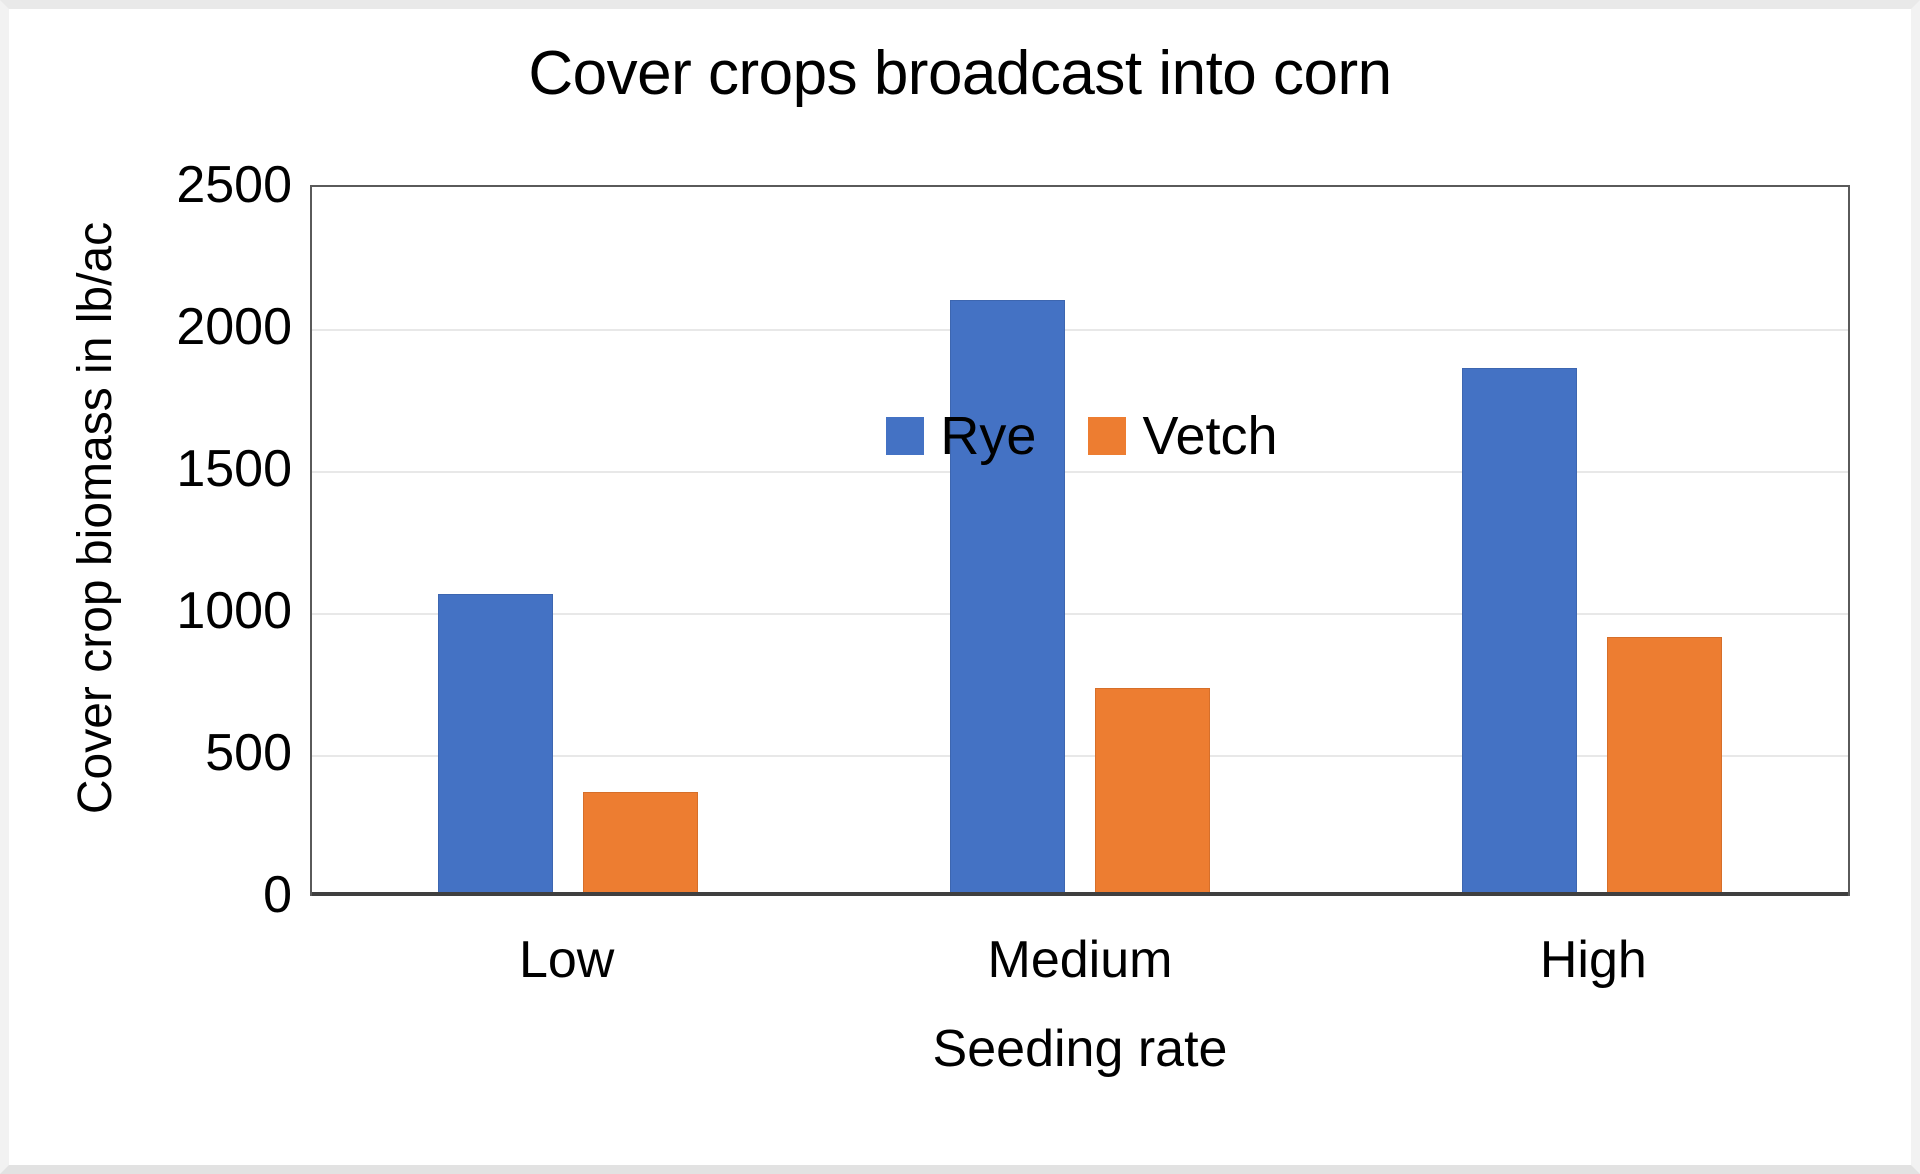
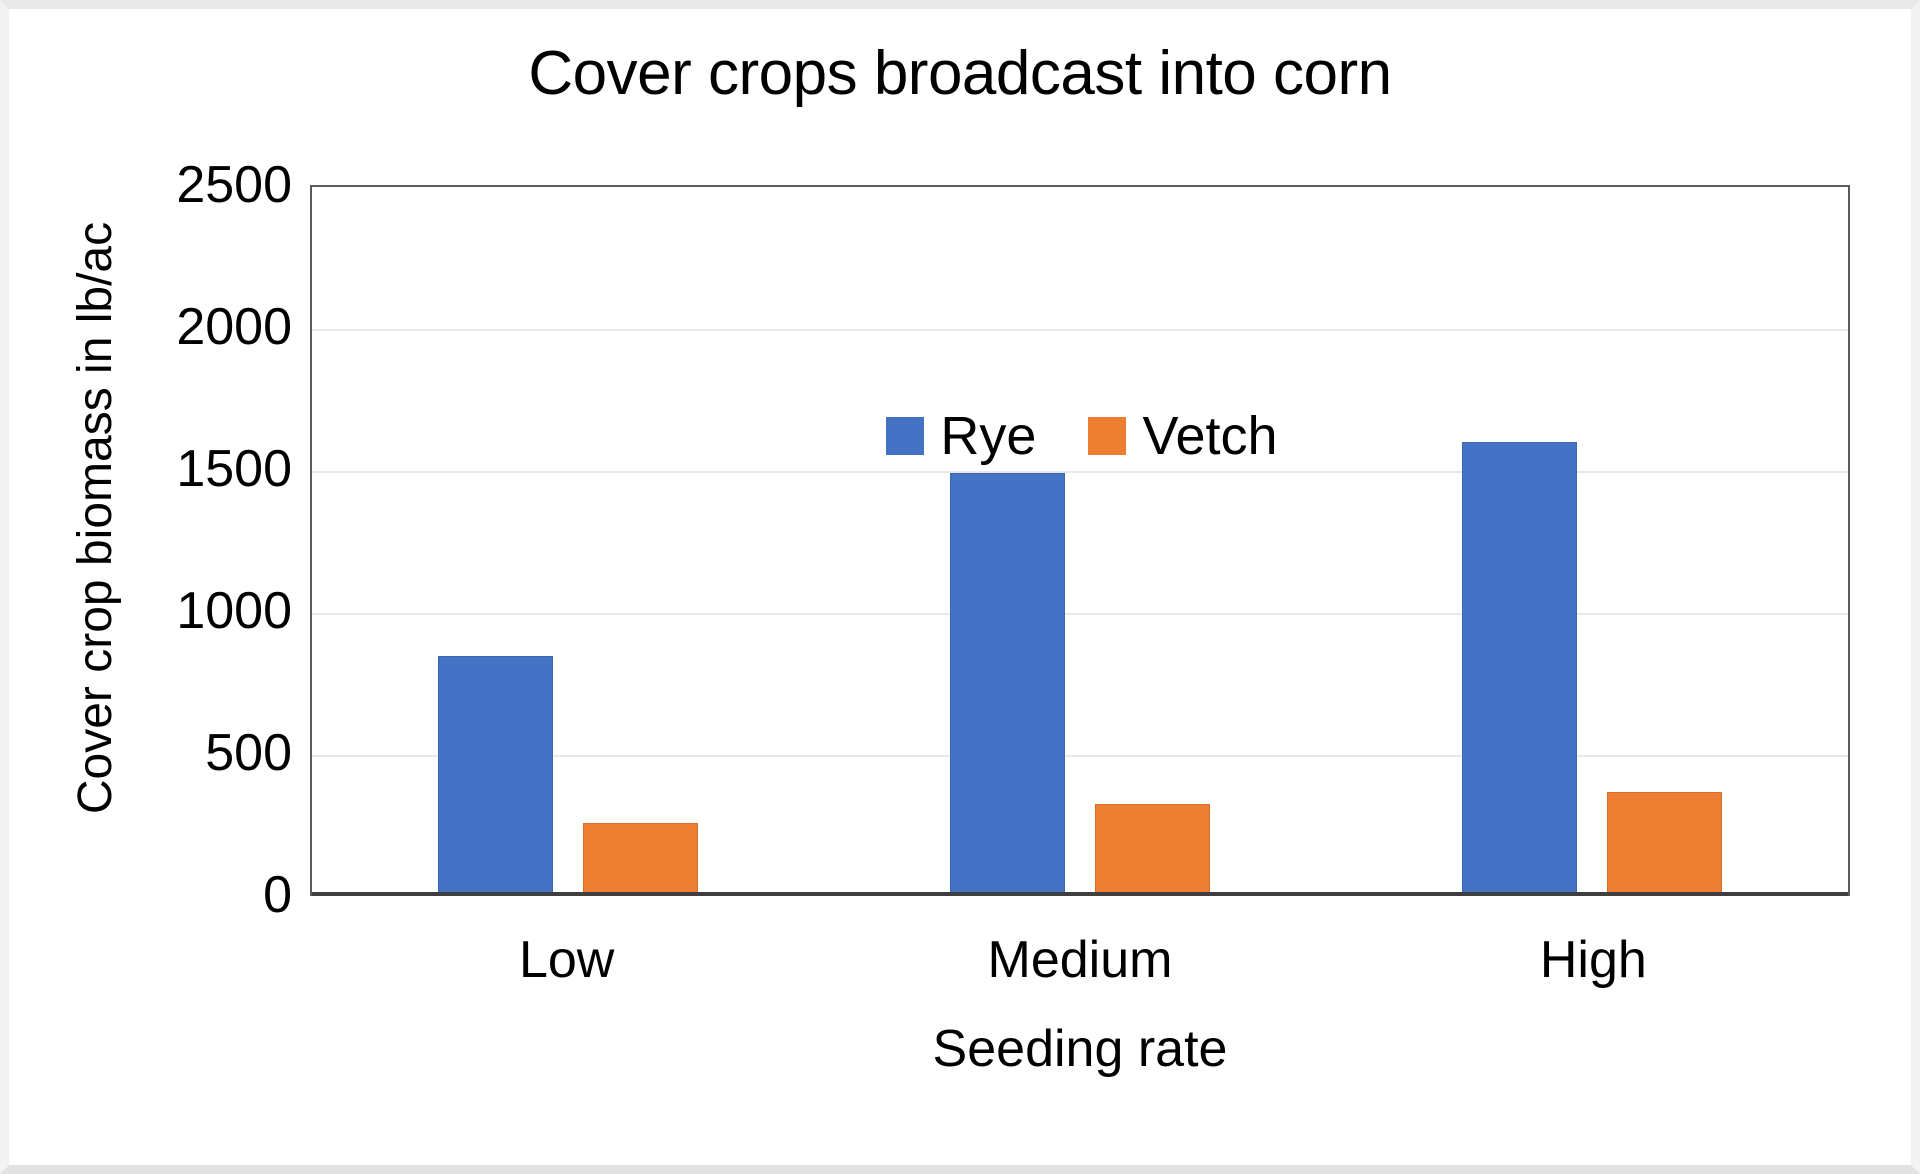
Rye/Low: 1060 -> 840
Vetch/Low: 360 -> 250
Rye/Medium: 2100 -> 1490
Vetch/Medium: 730 -> 320
Rye/High: 1860 -> 1600
Vetch/High: 910 -> 360
